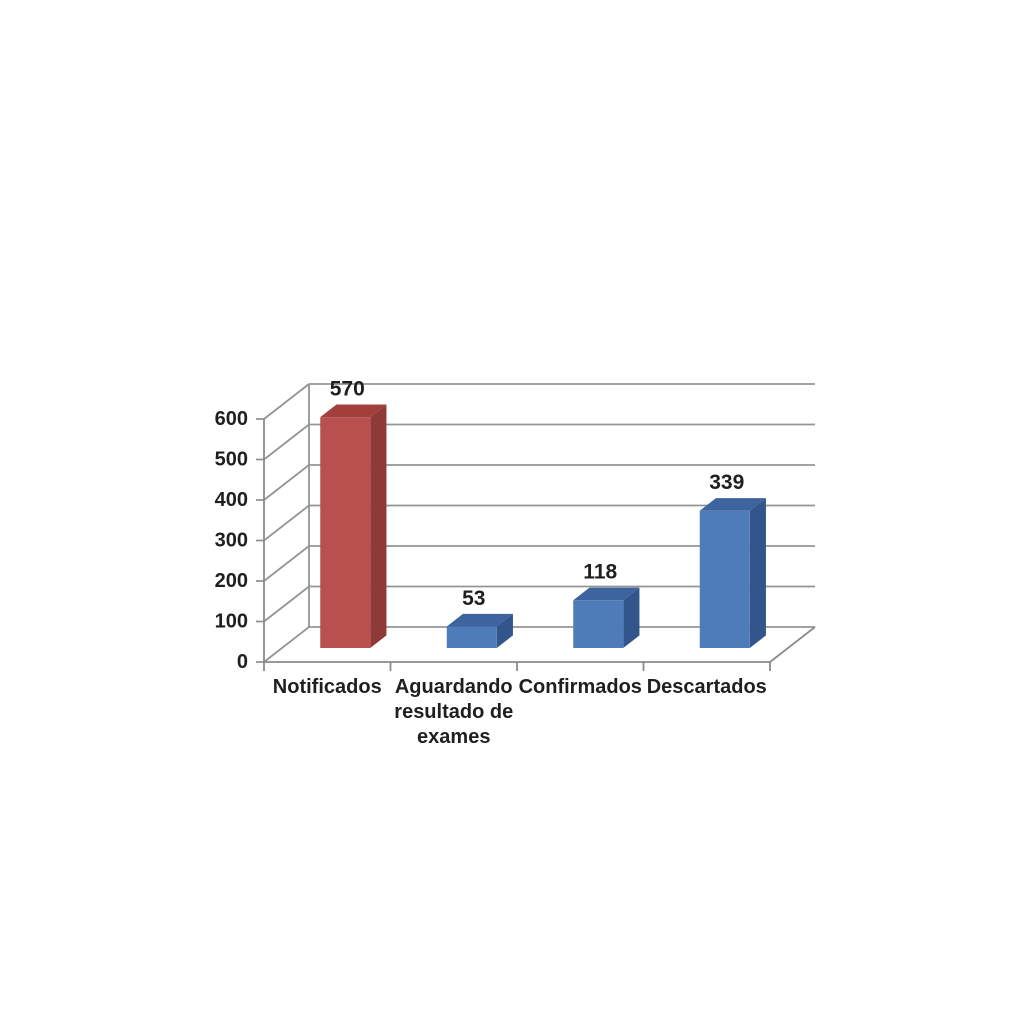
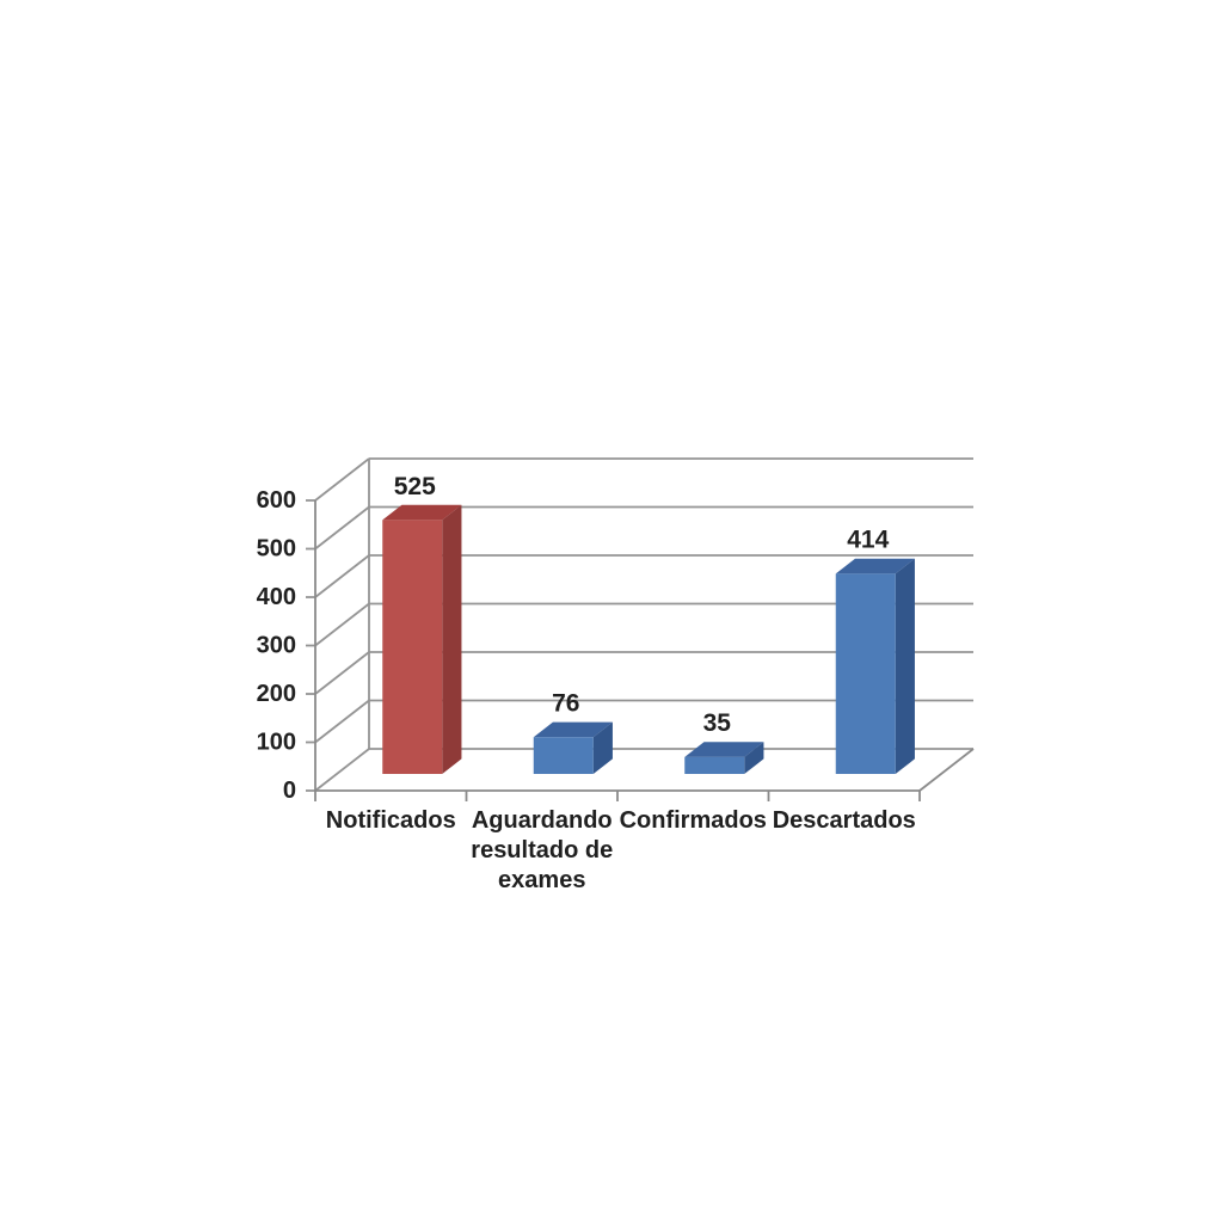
Notificados: 570 -> 525
Aguardando resultado de exames: 53 -> 76
Confirmados: 118 -> 35
Descartados: 339 -> 414
